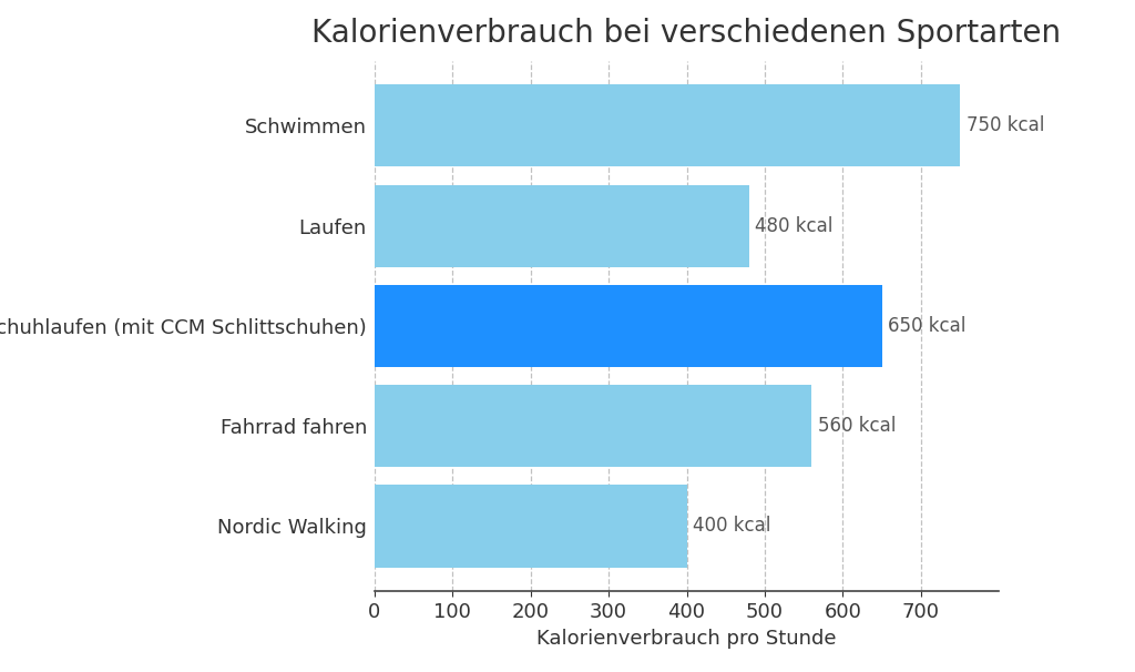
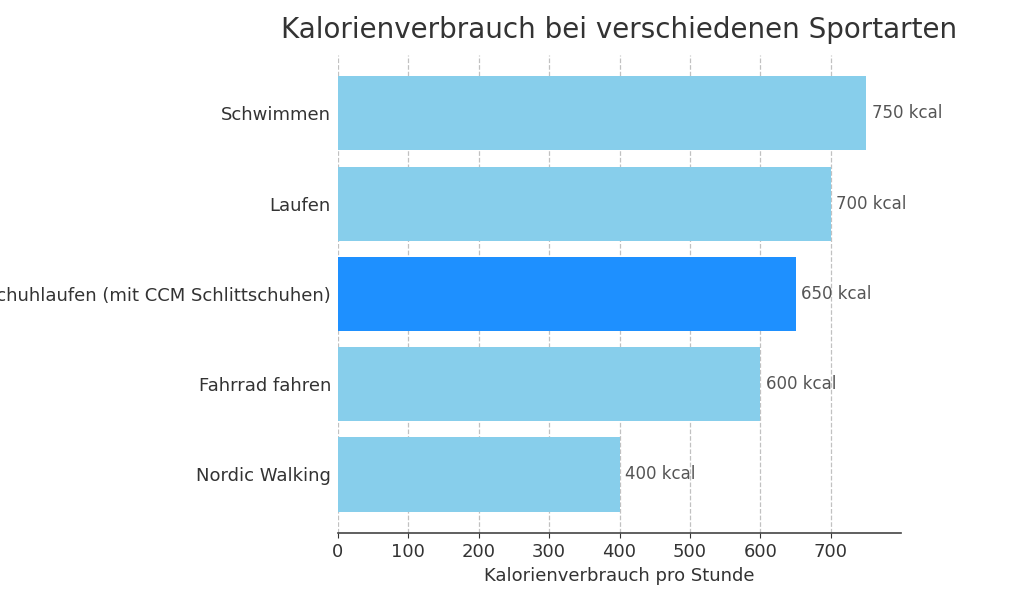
Laufen: 480 -> 700
Fahrrad fahren: 560 -> 600
